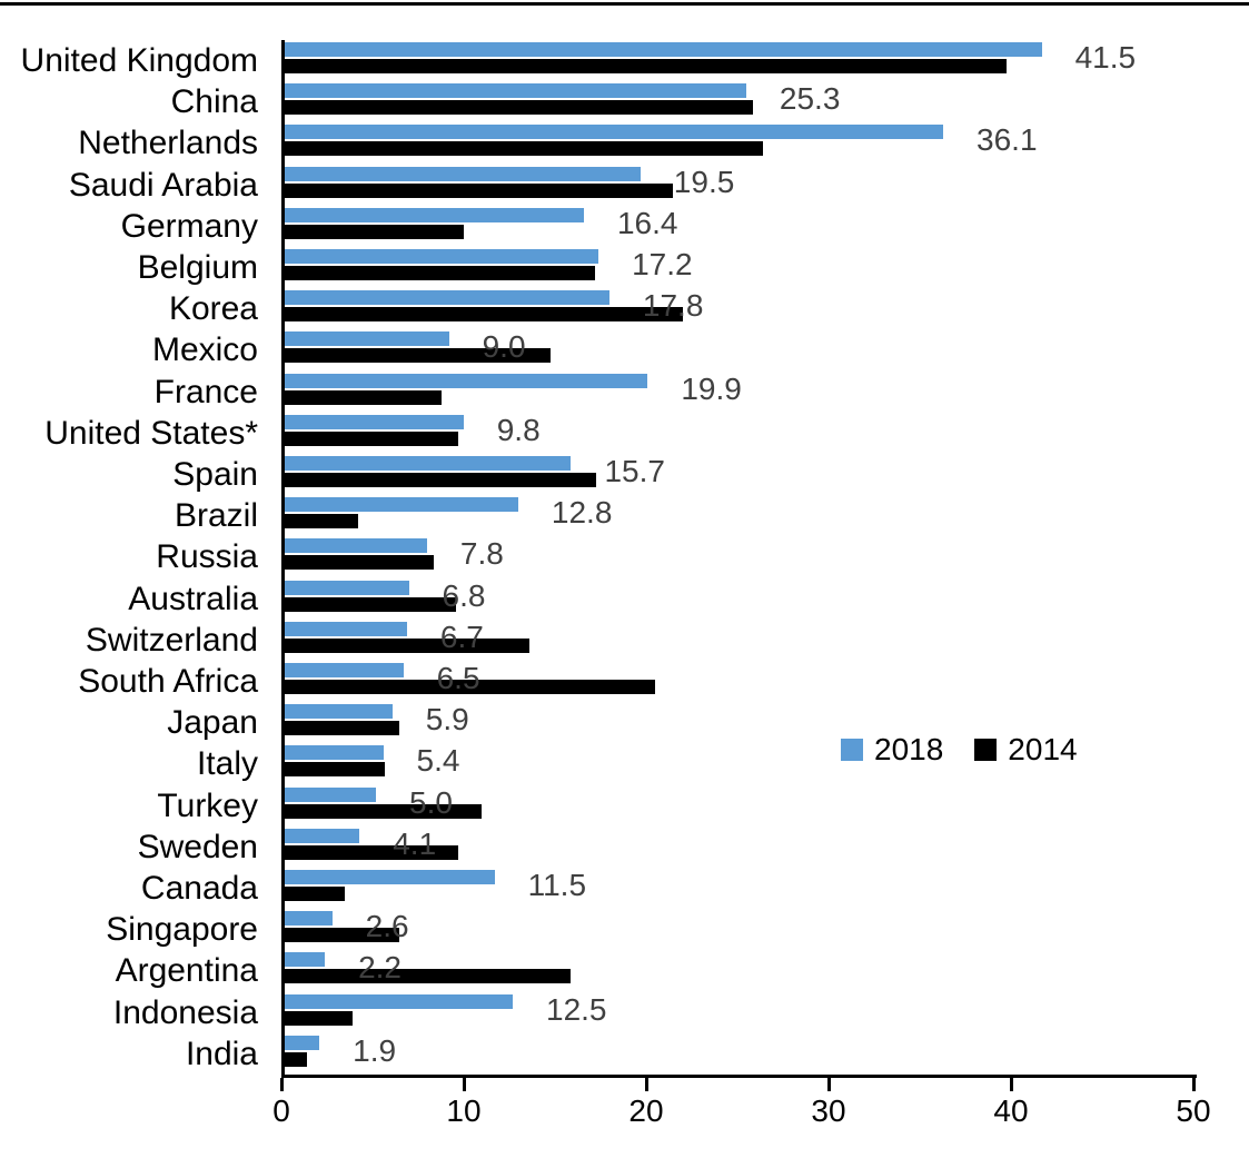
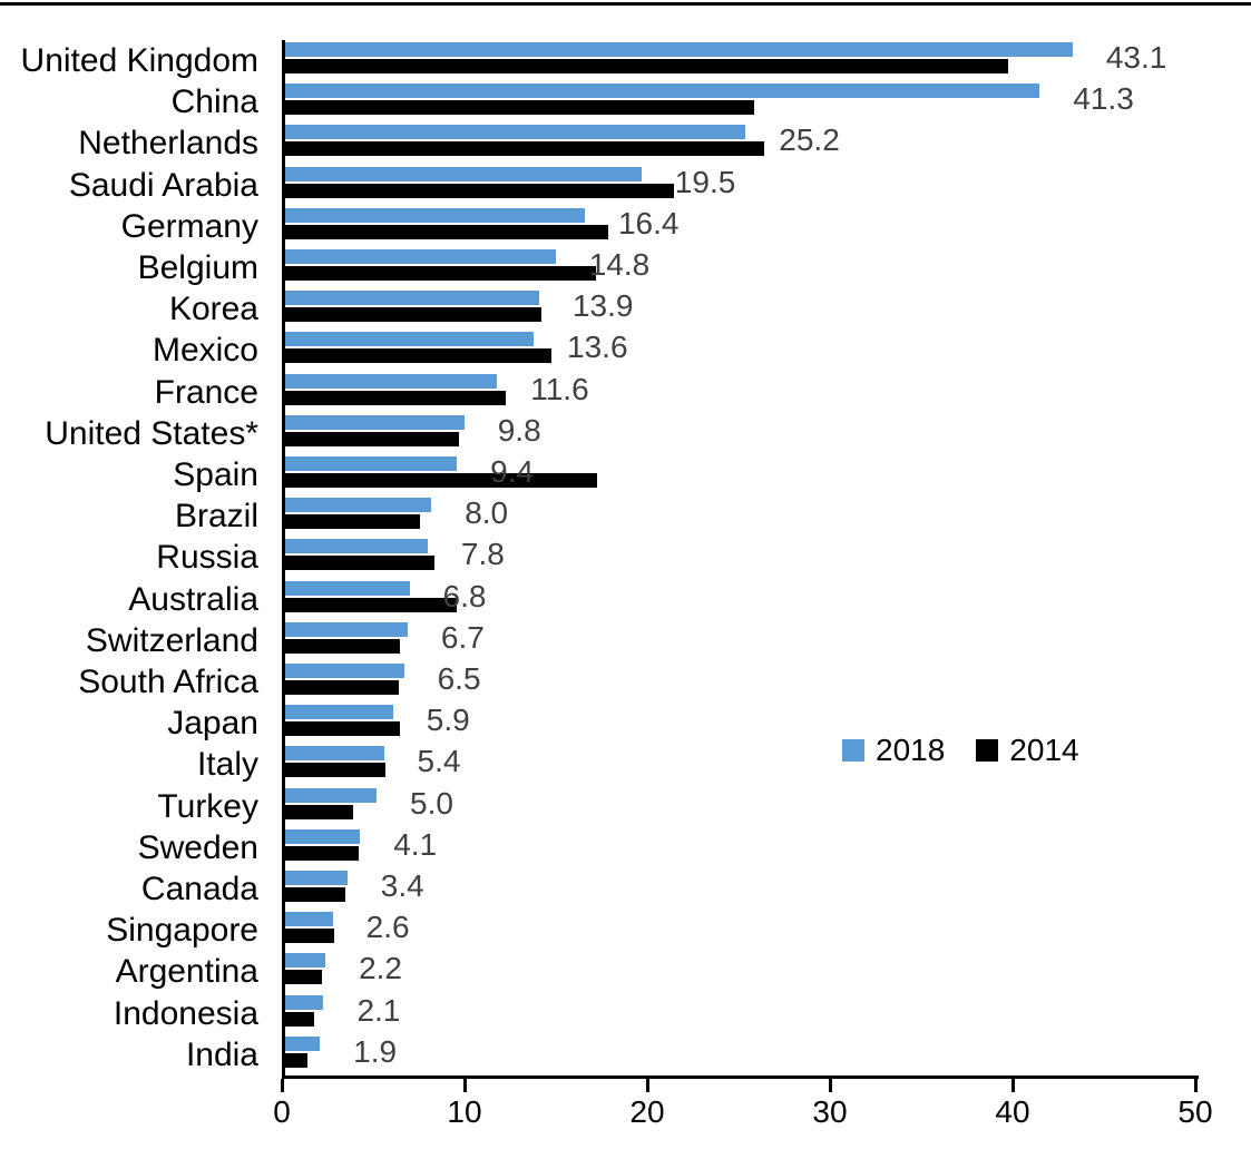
2018/United Kingdom: 41.5 -> 43.1
2018/China: 25.3 -> 41.3
2018/Netherlands: 36.1 -> 25.2
2014/Germany: 9.8 -> 17.7
2018/Belgium: 17.2 -> 14.8
2018/Korea: 17.8 -> 13.9
2014/Korea: 21.8 -> 14.0
2018/Mexico: 9.0 -> 13.6
2018/France: 19.9 -> 11.6
2014/France: 8.6 -> 12.1
2018/Spain: 15.7 -> 9.4
2018/Brazil: 12.8 -> 8.0
2014/Brazil: 4.0 -> 7.4
2014/Switzerland: 13.4 -> 6.3
2014/South Africa: 20.3 -> 6.2
2014/Turkey: 10.8 -> 3.7
2014/Sweden: 9.5 -> 4.0
2018/Canada: 11.5 -> 3.4
2014/Singapore: 6.3 -> 2.7
2014/Argentina: 15.7 -> 2.0
2018/Indonesia: 12.5 -> 2.1
2014/Indonesia: 3.7 -> 1.6
